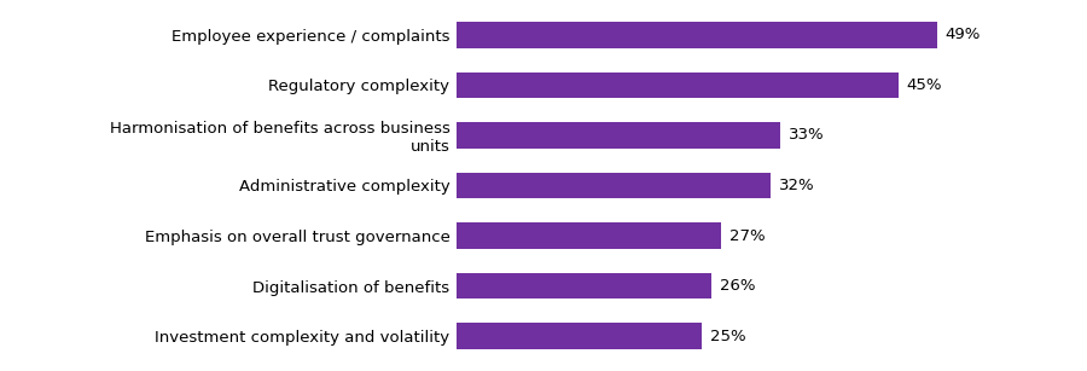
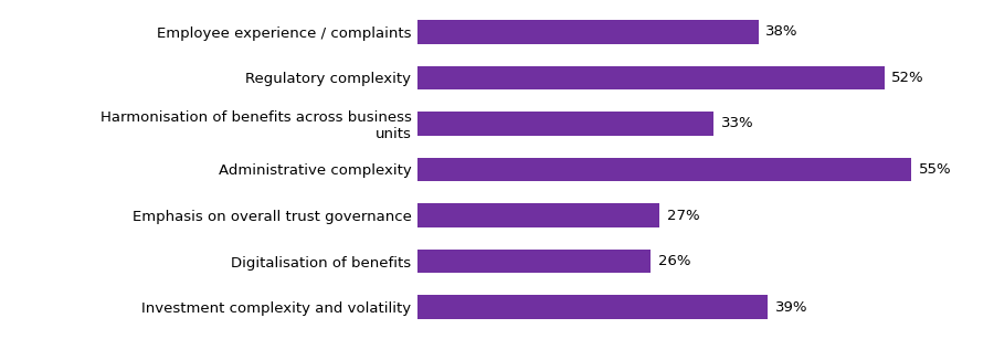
Employee experience / complaints: 49% -> 38%
Regulatory complexity: 45% -> 52%
Administrative complexity: 32% -> 55%
Investment complexity and volatility: 25% -> 39%
